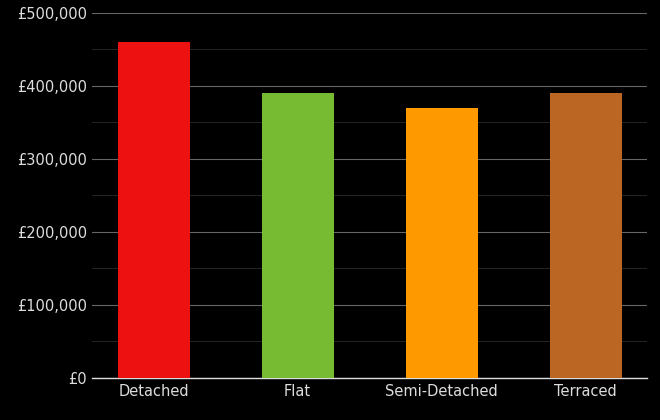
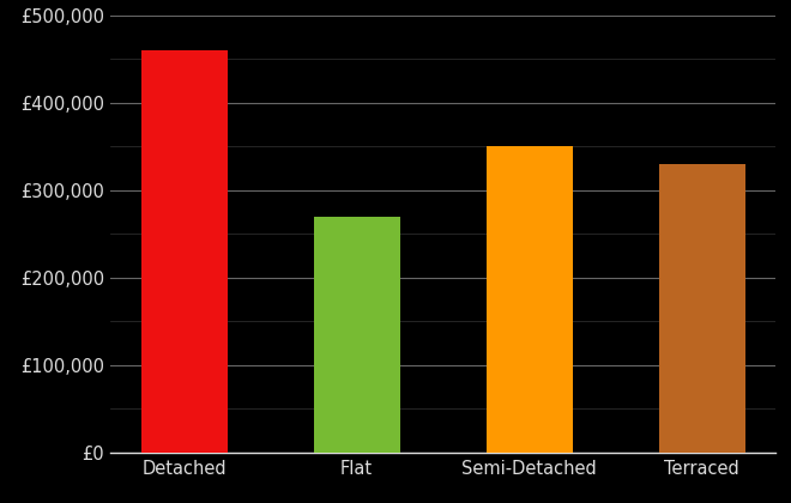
Flat: £390,000 -> £270,000
Semi-Detached: £370,000 -> £350,000
Terraced: £390,000 -> £330,000
